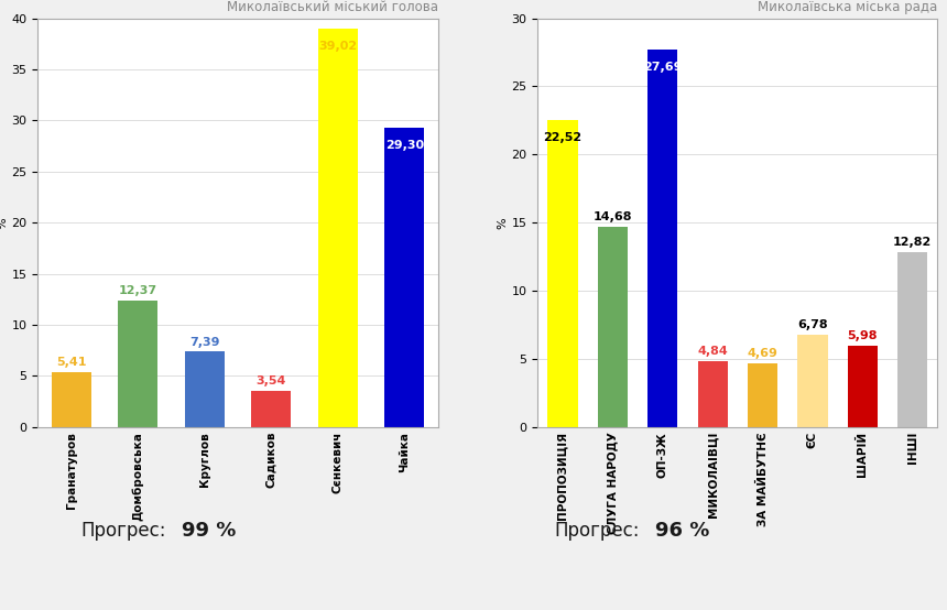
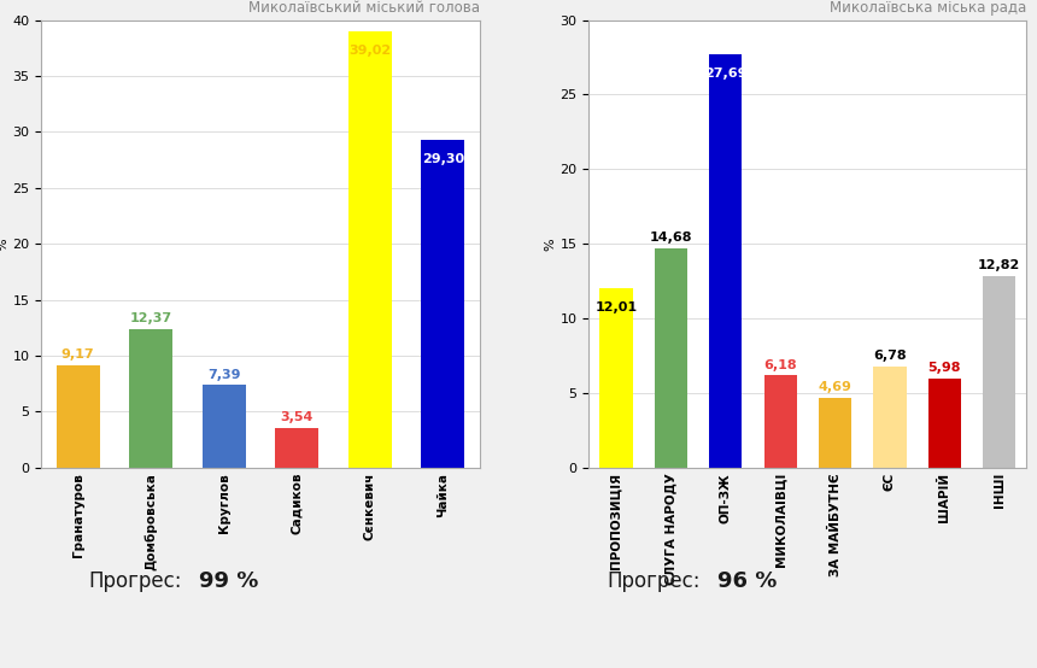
Миколаївський міський голова/Гранатуров: 5,41 -> 9,17
Миколаївська міська рада/ПРОПОЗИЦІЯ: 22,52 -> 12,01
Миколаївська міська рада/МИКОЛАІВЦІ: 4,84 -> 6,18
